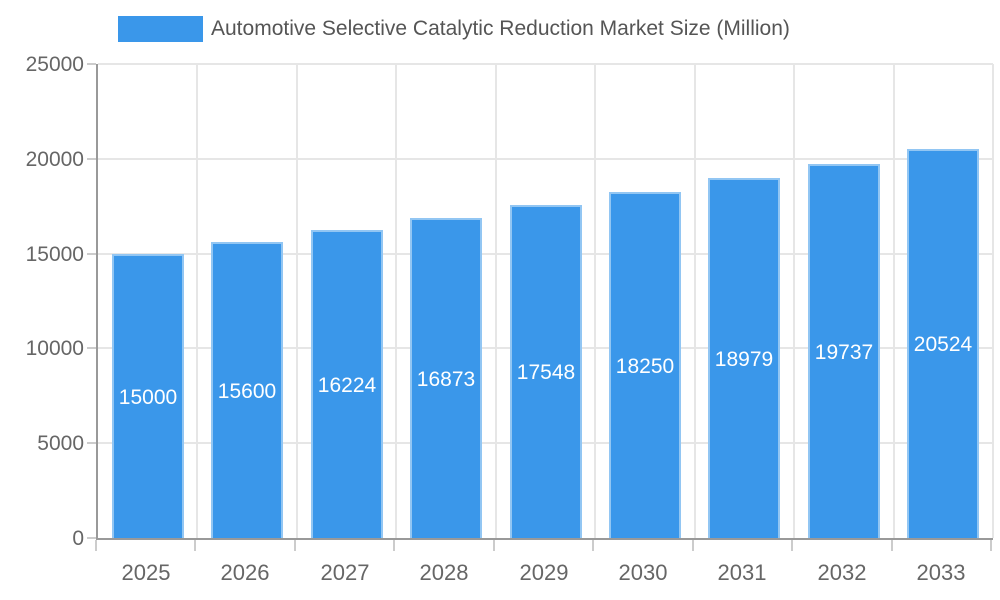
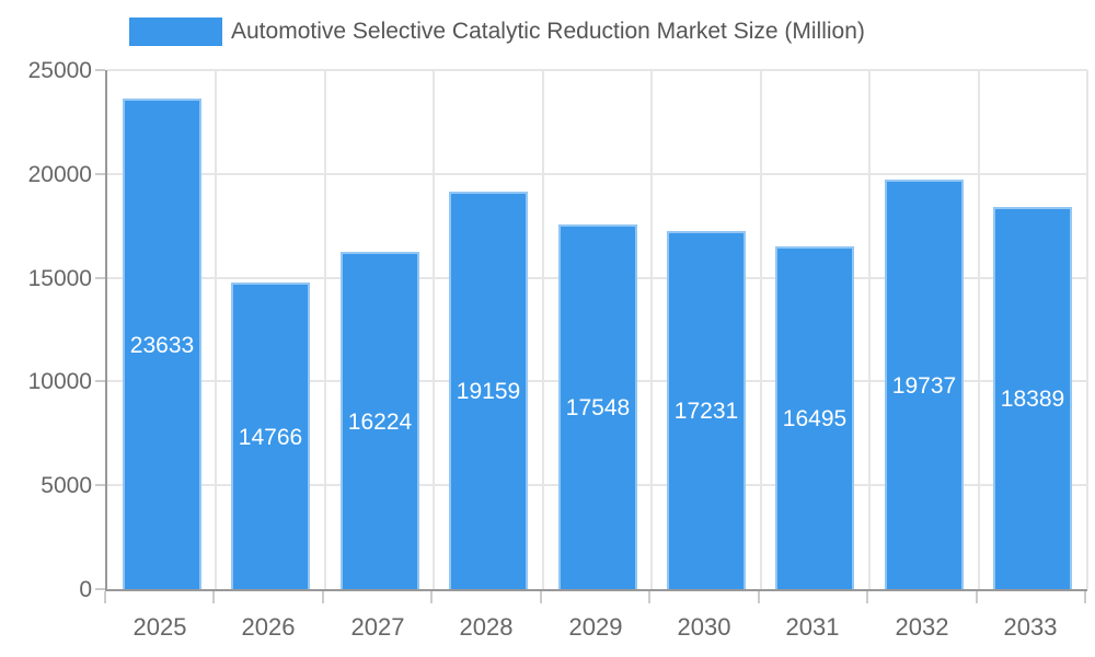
2025: 15000 -> 23633
2026: 15600 -> 14766
2028: 16873 -> 19159
2030: 18250 -> 17231
2031: 18979 -> 16495
2033: 20524 -> 18389
